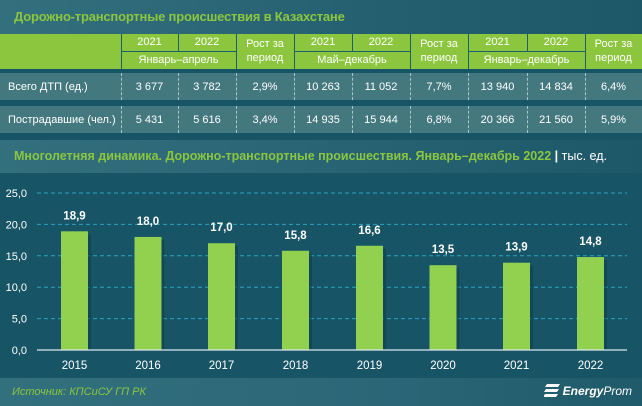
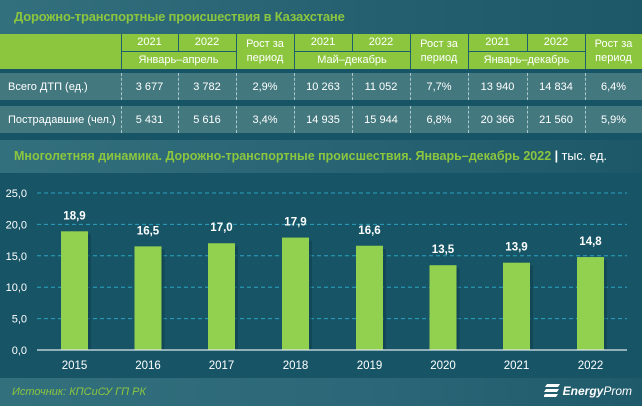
2016: 18,0 -> 16,5
2018: 15,8 -> 17,9
